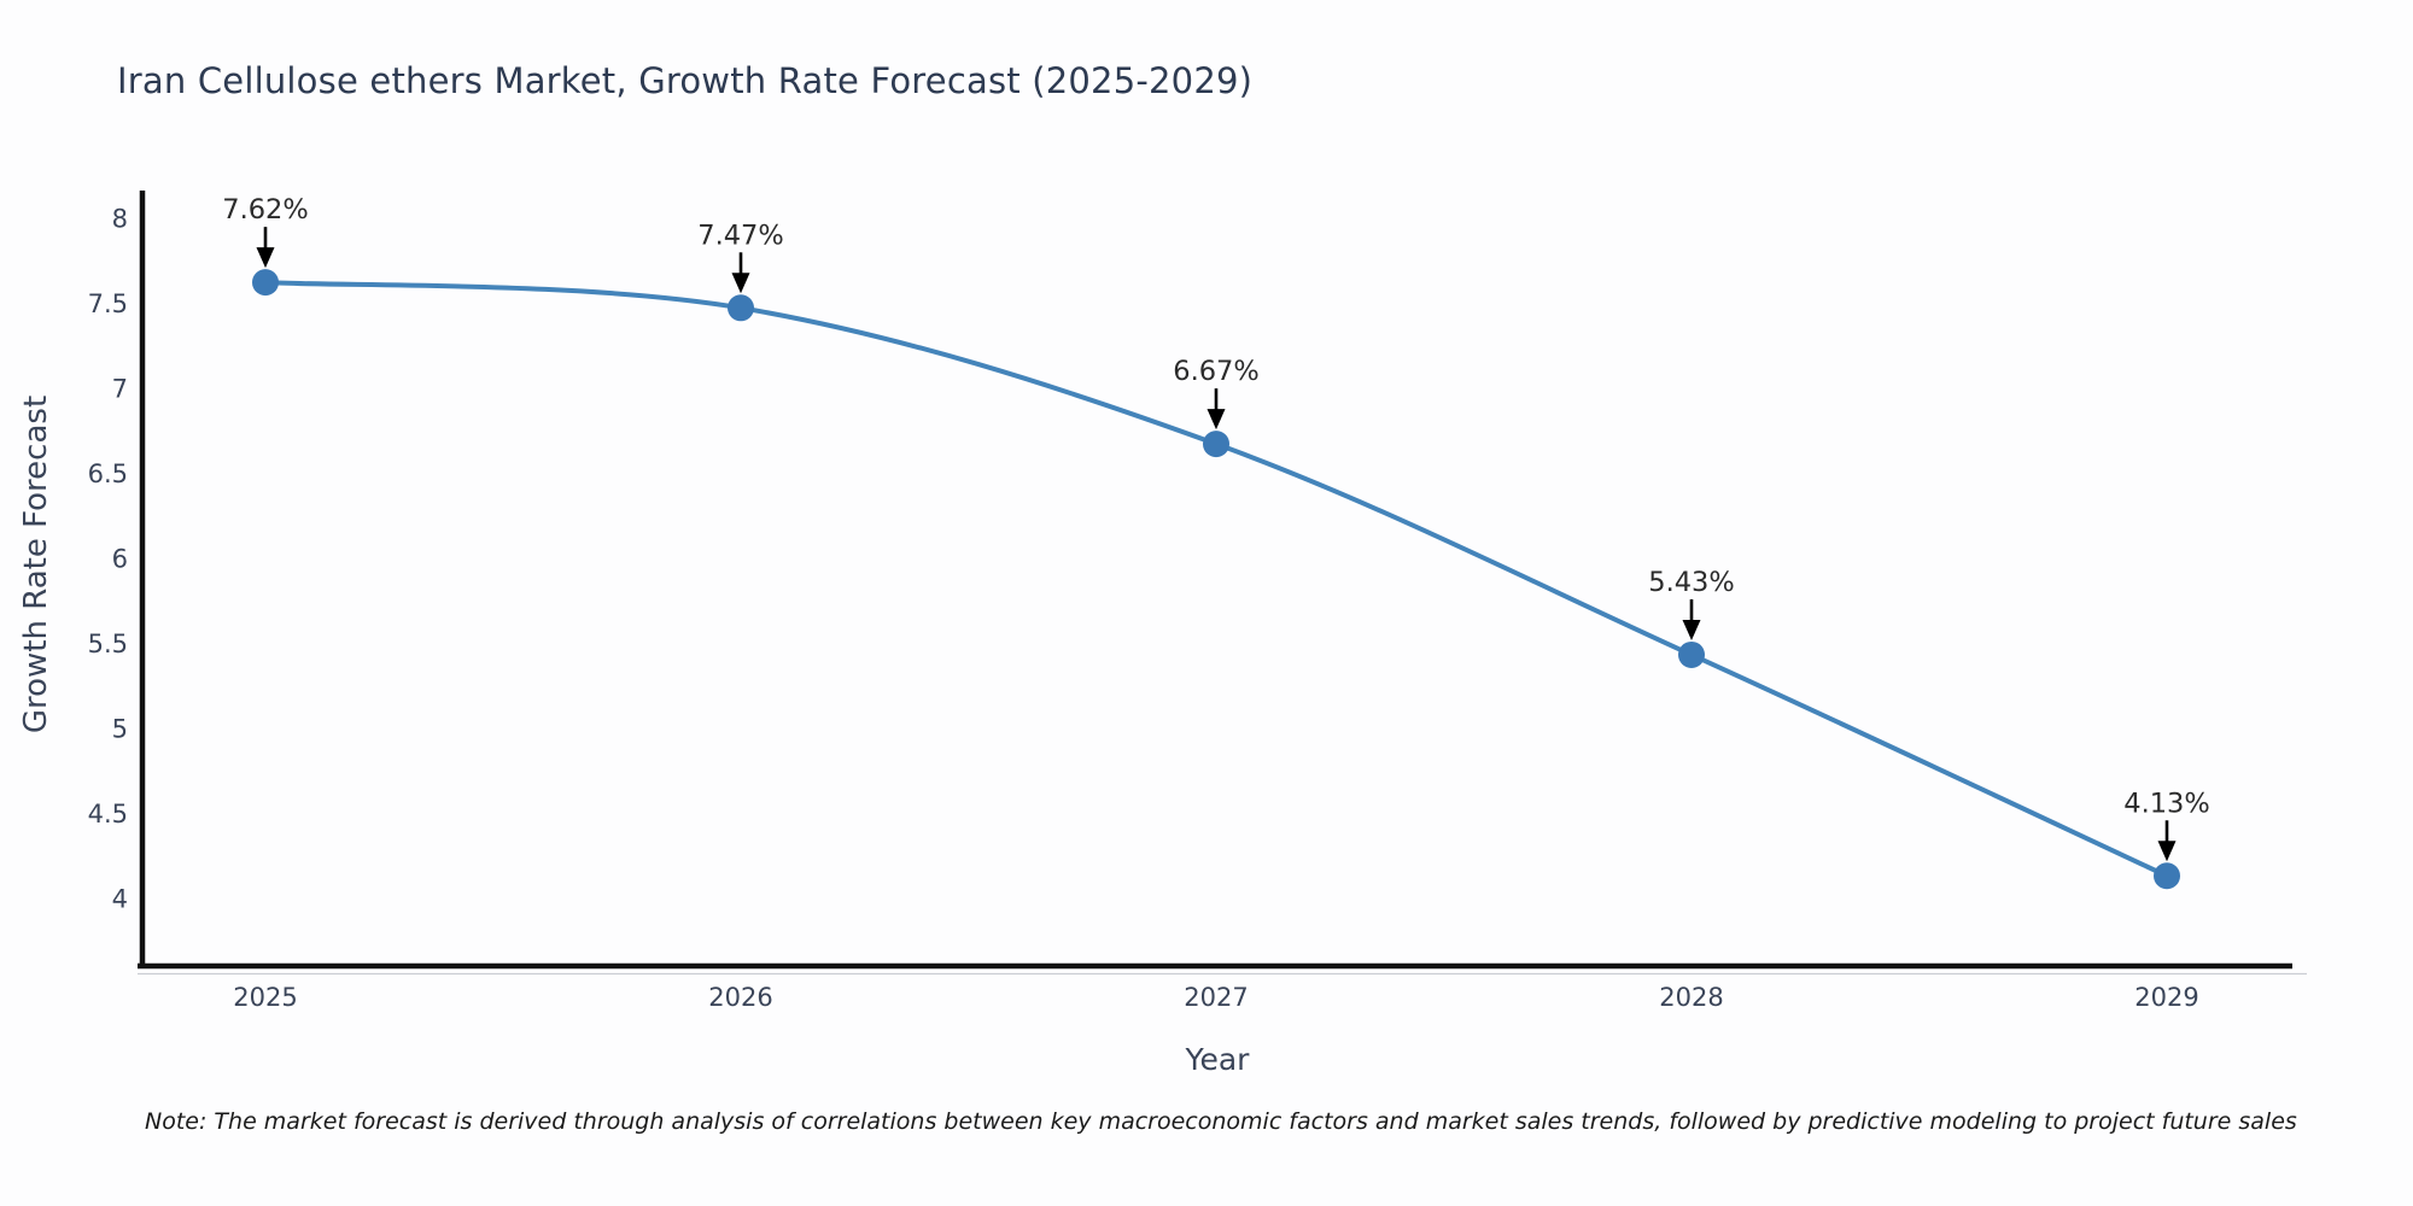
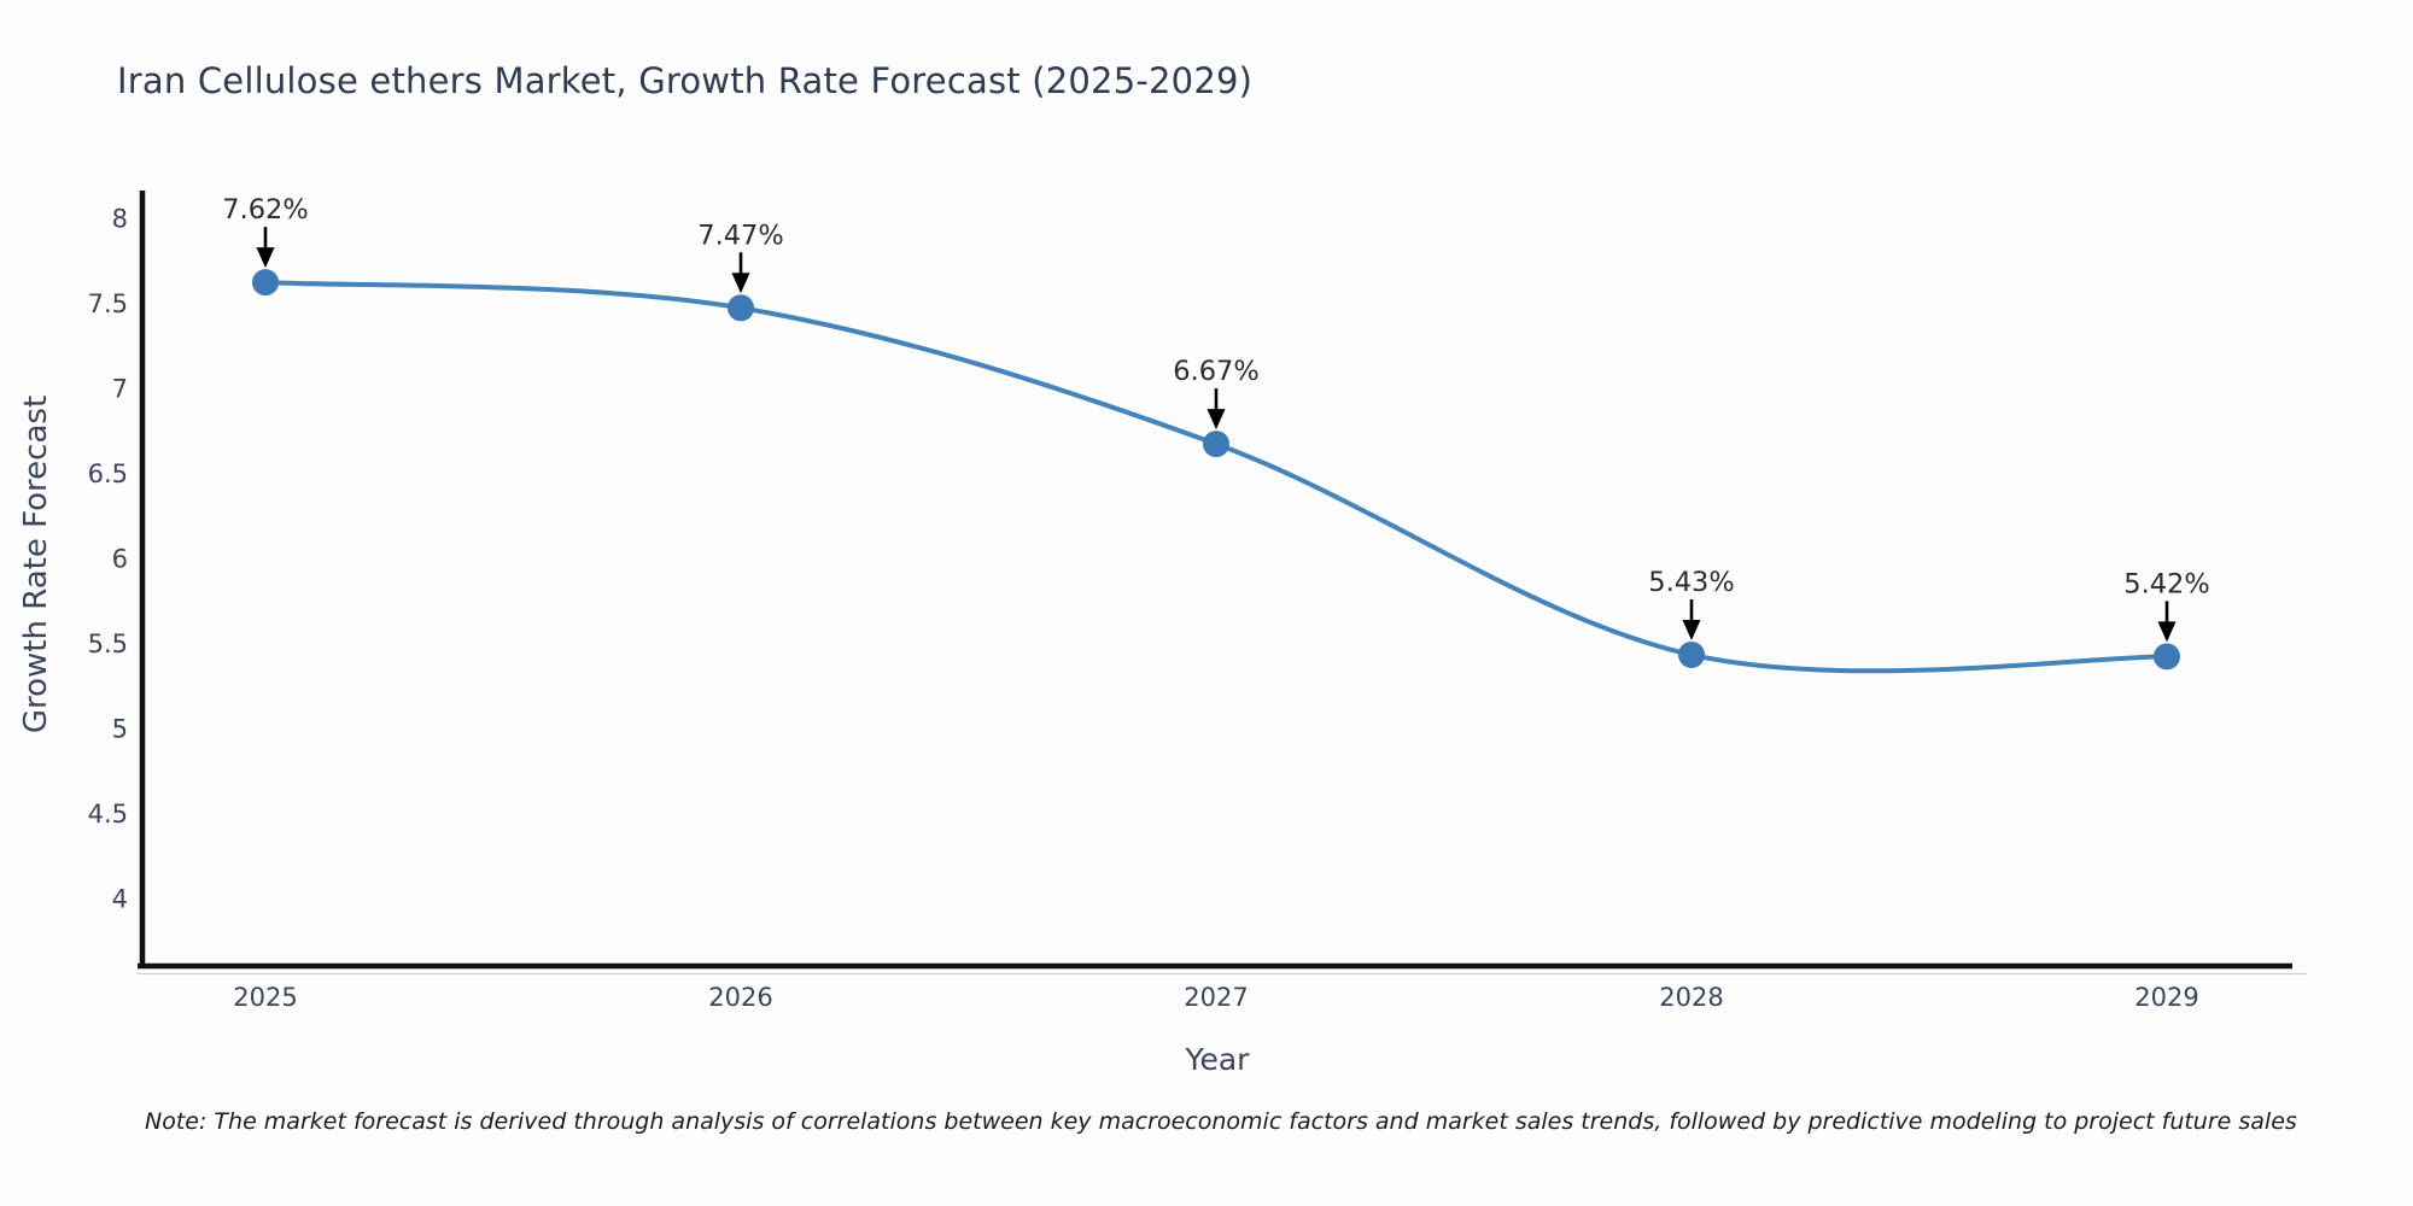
2029: 4.13% -> 5.42%
